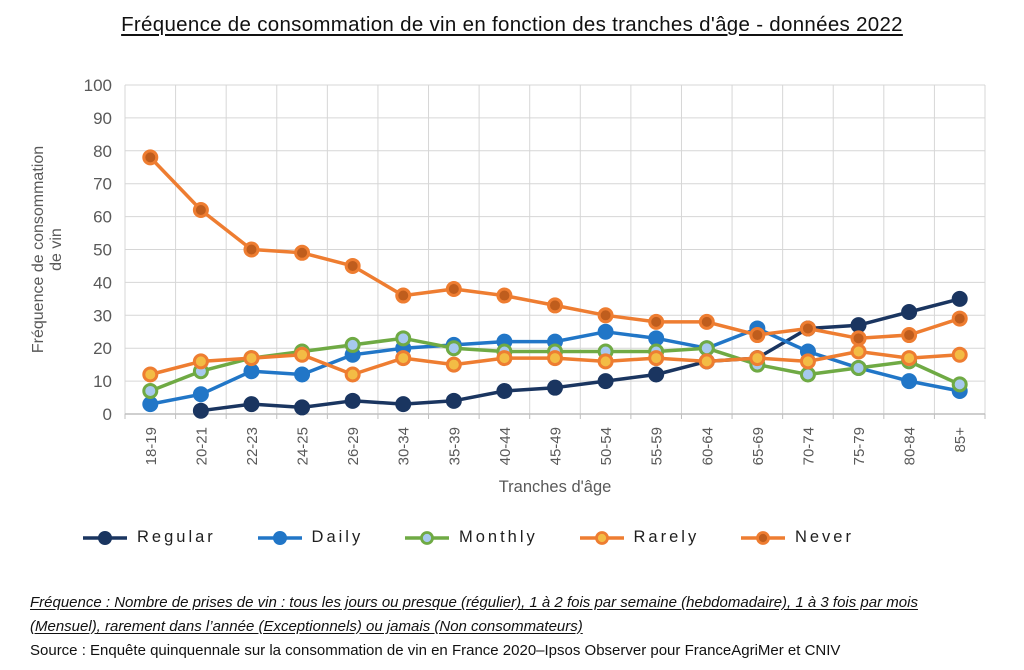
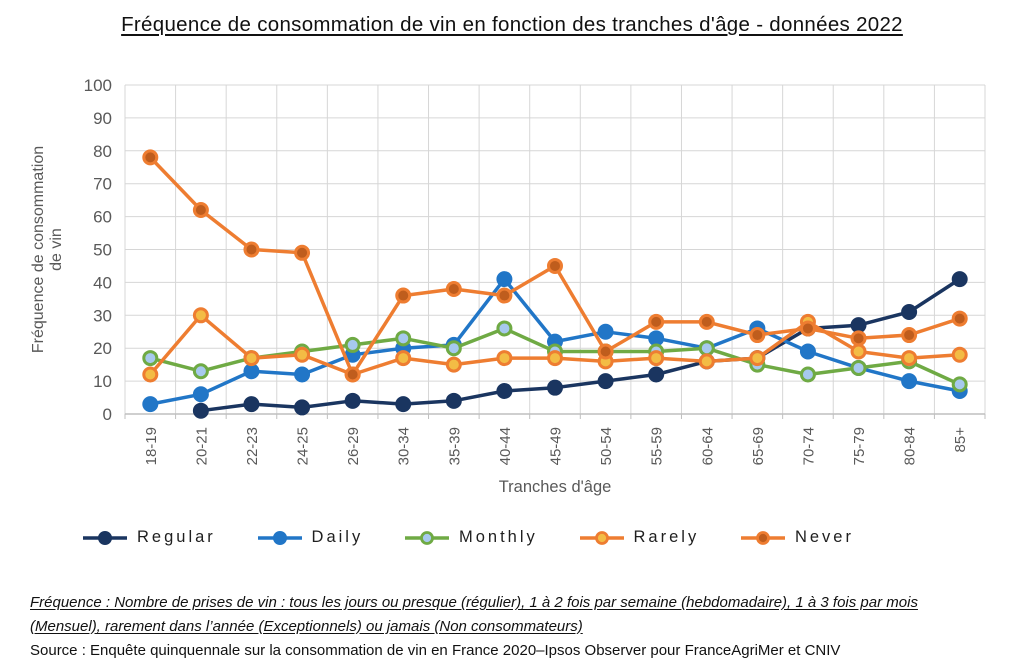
Monthly/18-19: 7 -> 17
Rarely/20-21: 16 -> 30
Never/26-29: 45 -> 12
Daily/40-44: 22 -> 41
Monthly/40-44: 19 -> 26
Never/45-49: 33 -> 45
Never/50-54: 30 -> 19
Rarely/70-74: 16 -> 28
Regular/85+: 35 -> 41
